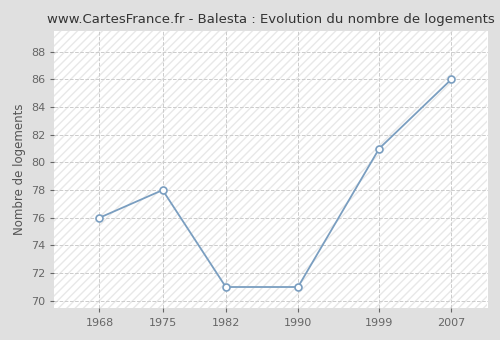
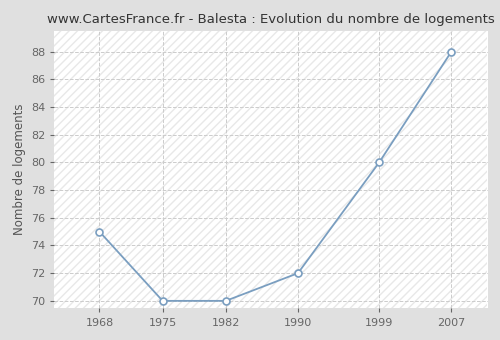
1968: 76 -> 75
1975: 78 -> 70
1982: 71 -> 70
1990: 71 -> 72
1999: 81 -> 80
2007: 86 -> 88
